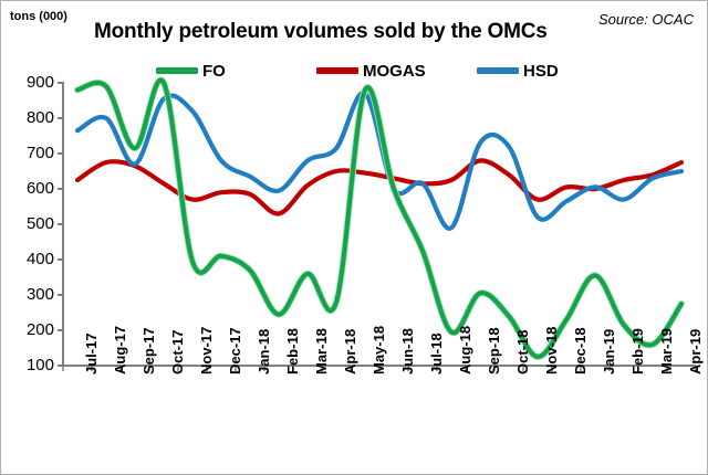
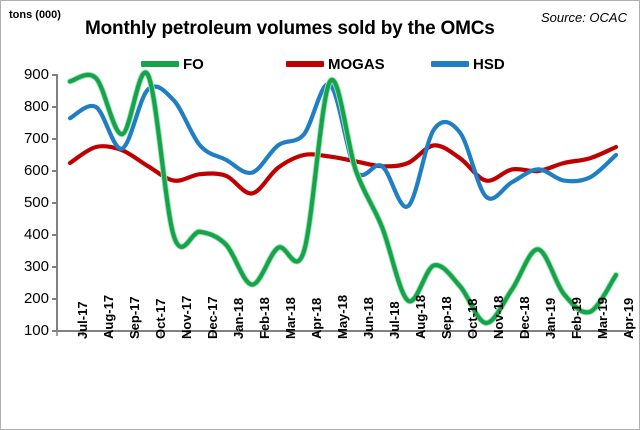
FO/Apr-18: 280 -> 350
HSD/Mar-19: 630 -> 580
